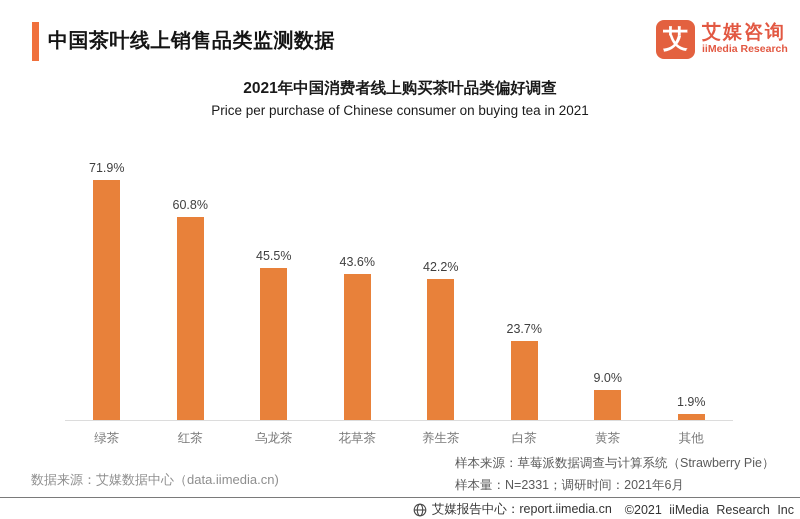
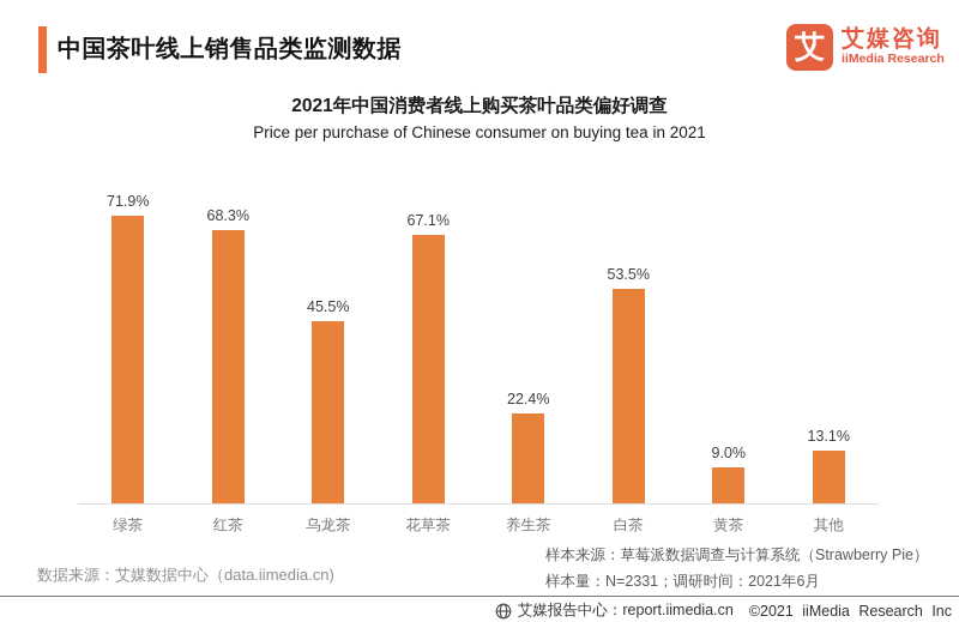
红茶: 60.8% -> 68.3%
花草茶: 43.6% -> 67.1%
养生茶: 42.2% -> 22.4%
白茶: 23.7% -> 53.5%
其他: 1.9% -> 13.1%
